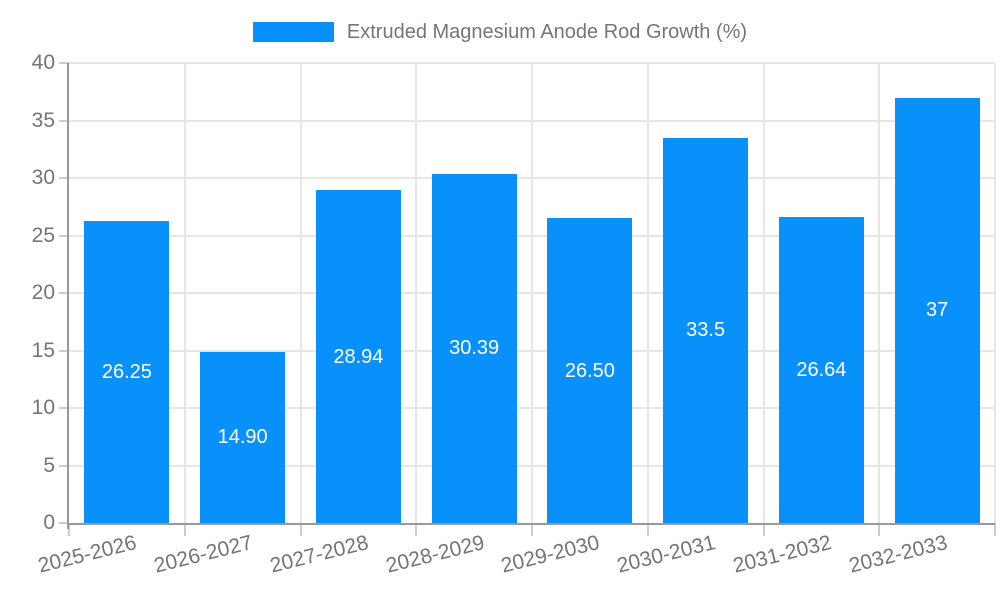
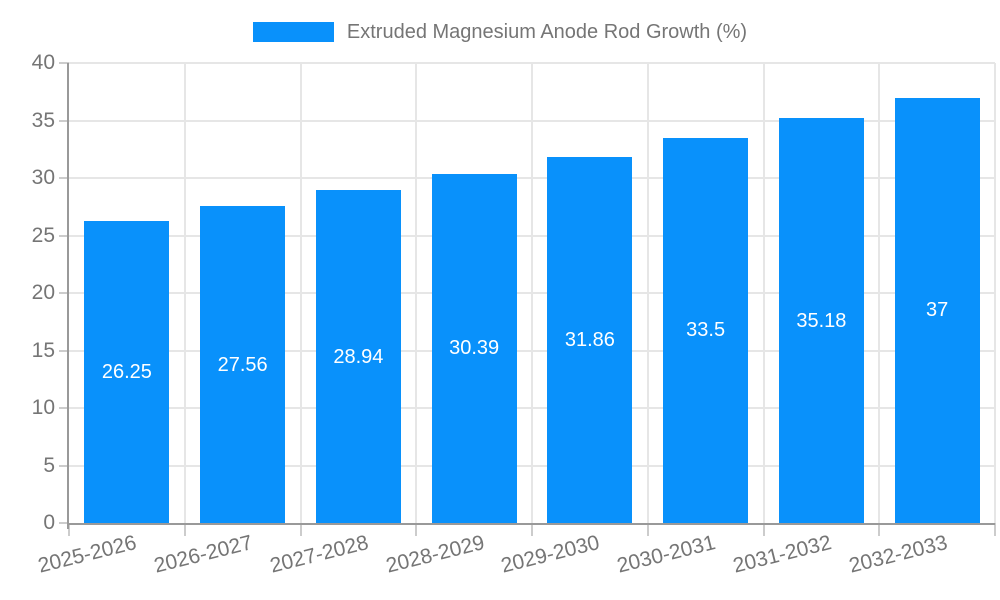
2026-2027: 14.90 -> 27.56
2029-2030: 26.50 -> 31.86
2031-2032: 26.64 -> 35.18
